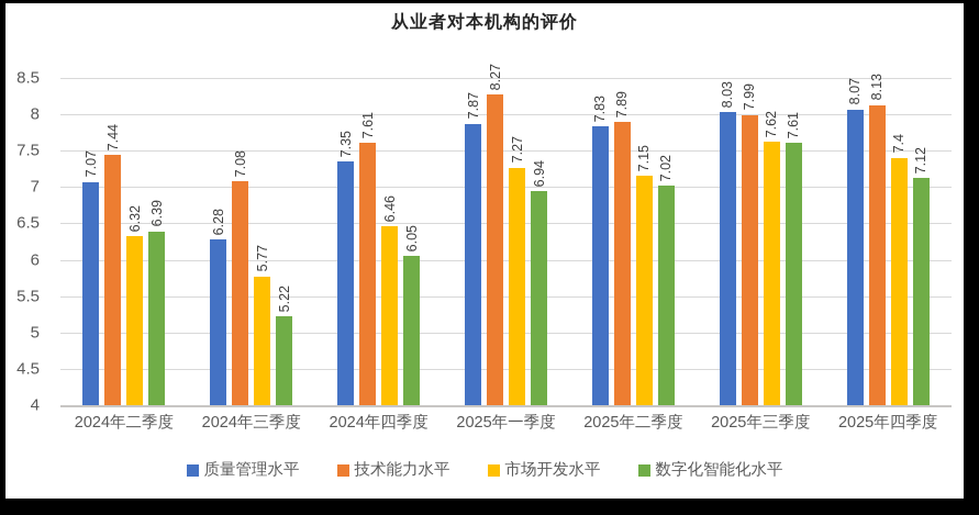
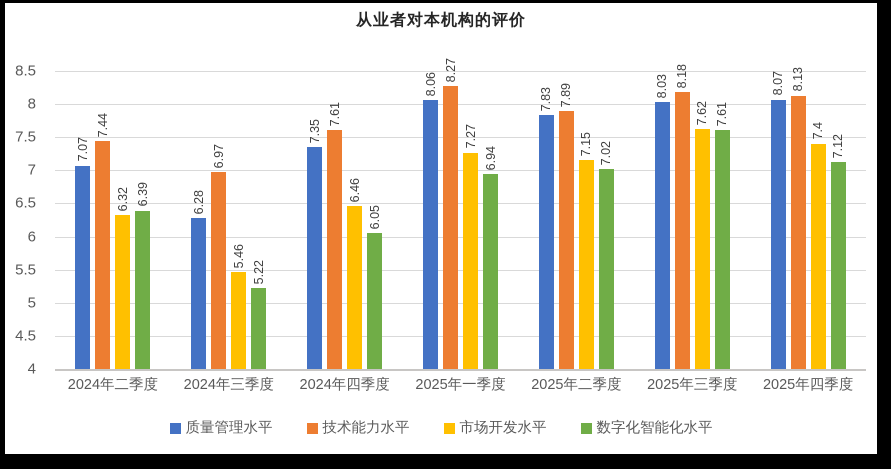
技术能力水平/2024年三季度: 7.08 -> 6.97
市场开发水平/2024年三季度: 5.77 -> 5.46
质量管理水平/2025年一季度: 7.87 -> 8.06
技术能力水平/2025年三季度: 7.99 -> 8.18
